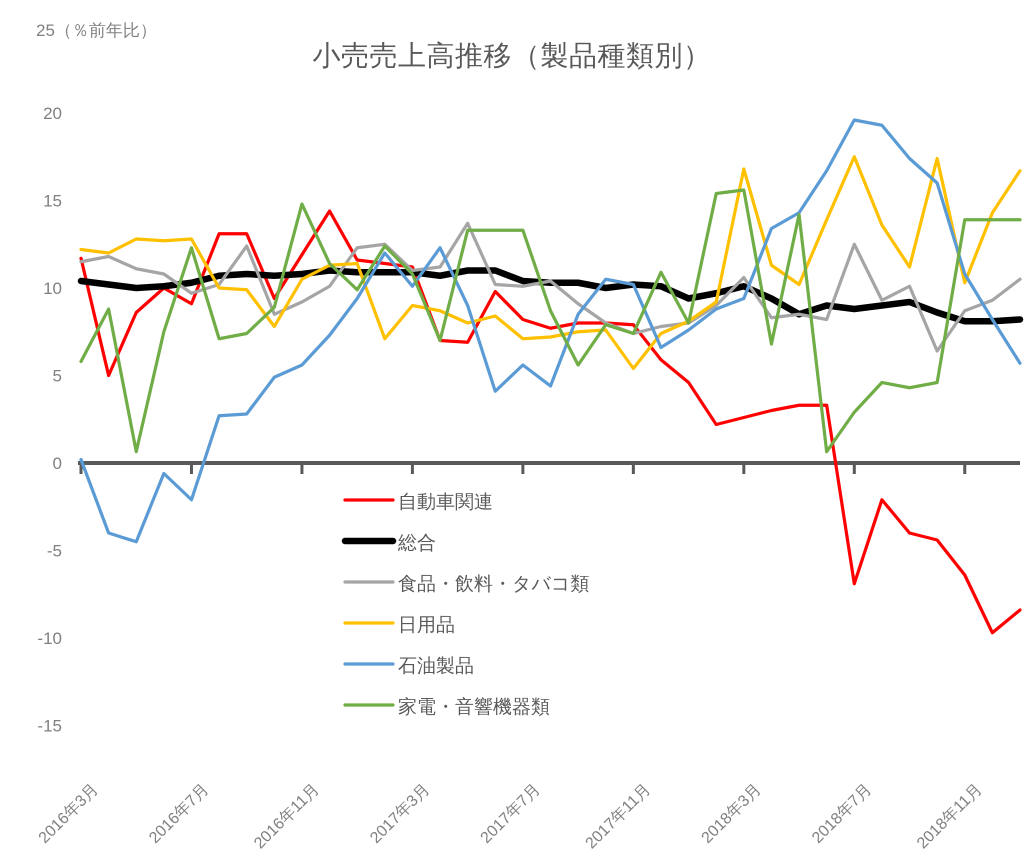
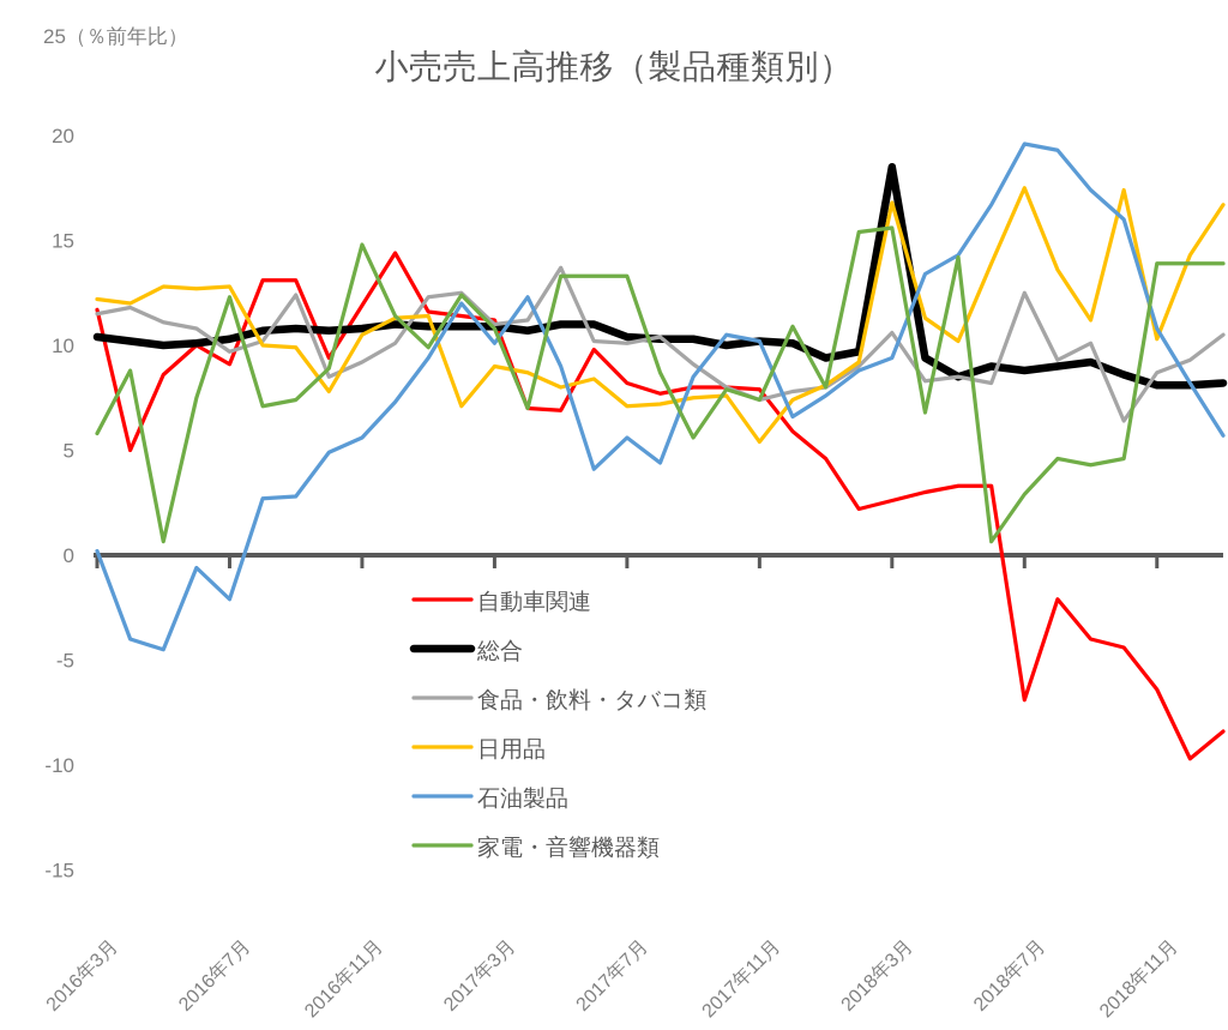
総合/2018年3月: 10.1 -> 18.5
